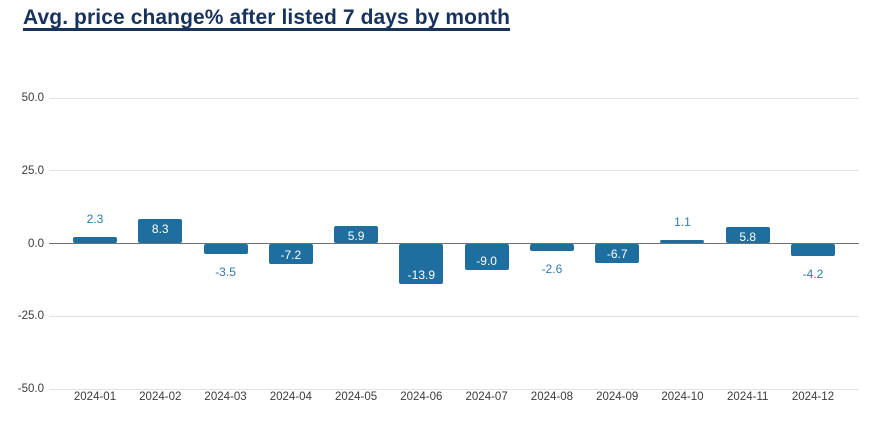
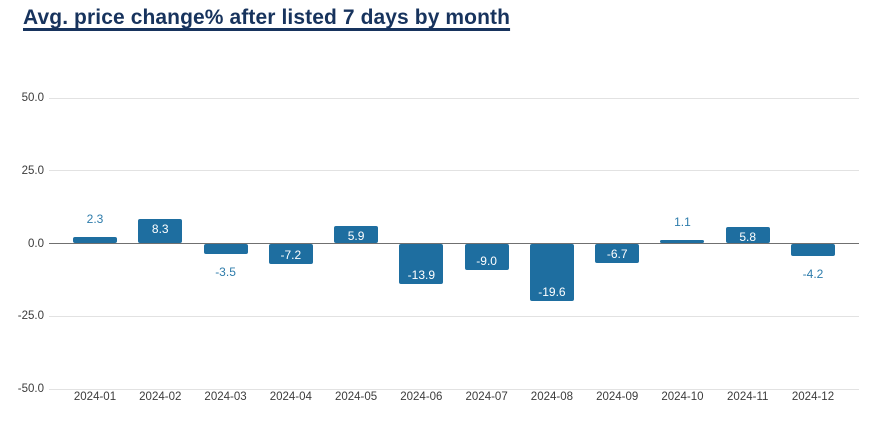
2024-08: -2.6 -> -19.6
